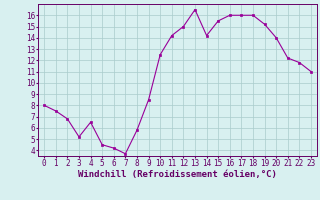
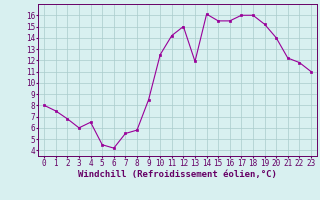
3: 5.2 -> 6.0
7: 3.7 -> 5.5
13: 16.5 -> 11.9
14: 14.2 -> 16.1
16: 16.0 -> 15.5
